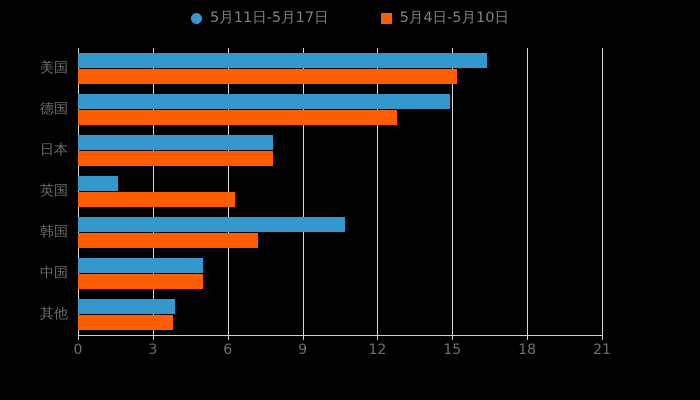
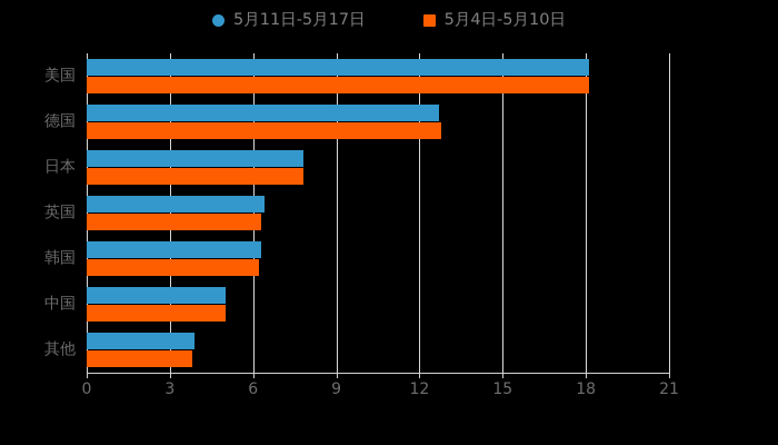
5月11日-5月17日/美国: 16.4 -> 18.1
5月4日-5月10日/美国: 15.2 -> 18.1
5月11日-5月17日/德国: 14.9 -> 12.7
5月11日-5月17日/英国: 1.6 -> 6.4
5月11日-5月17日/韩国: 10.7 -> 6.3
5月4日-5月10日/韩国: 7.2 -> 6.2
